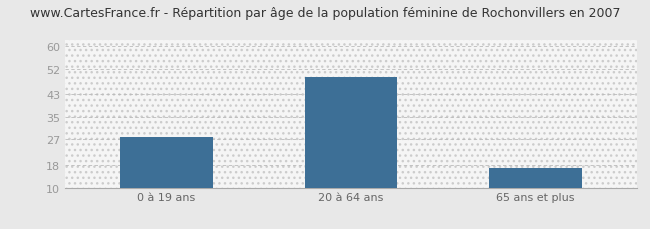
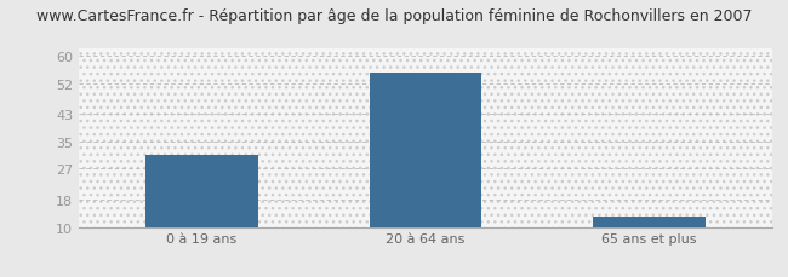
0 à 19 ans: 28 -> 31
20 à 64 ans: 49 -> 55
65 ans et plus: 17 -> 13
